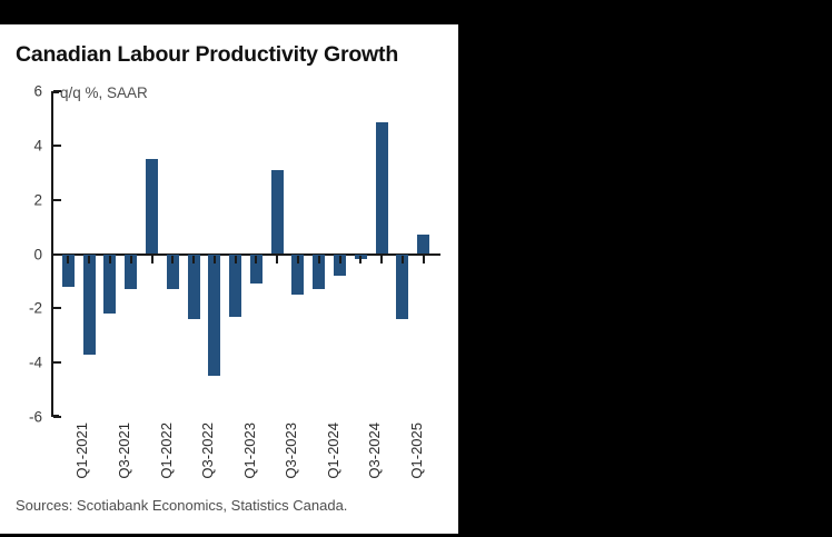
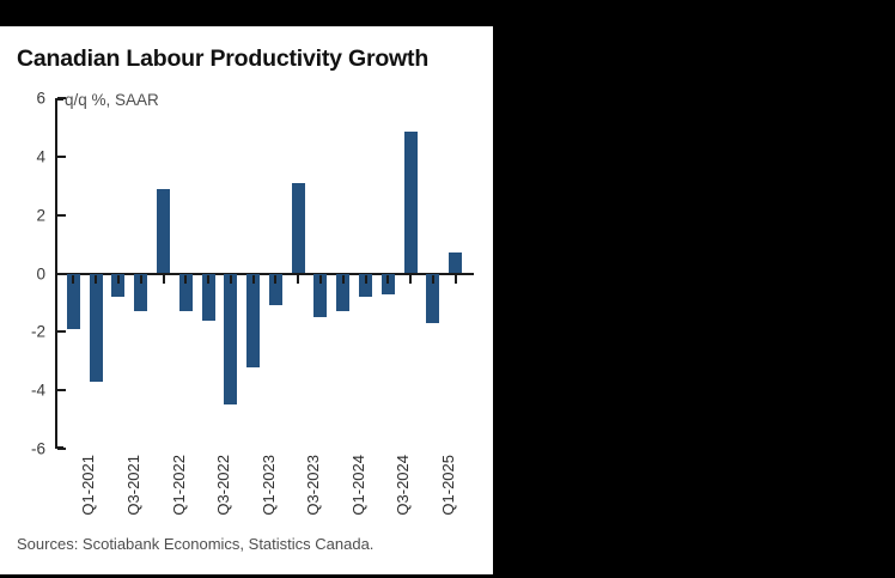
Q1-2021: -1.2 -> -1.9
Q3-2021: -2.2 -> -0.8
Q1-2022: 3.5 -> 2.9
Q3-2022: -2.4 -> -1.6
Q1-2023: -2.3 -> -3.2
Q3-2024: -0.2 -> -0.7
Q1-2025: -2.4 -> -1.7
